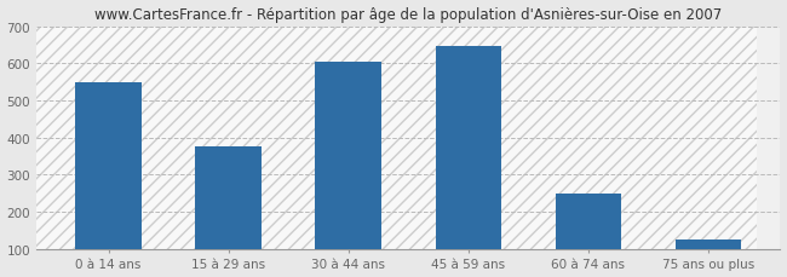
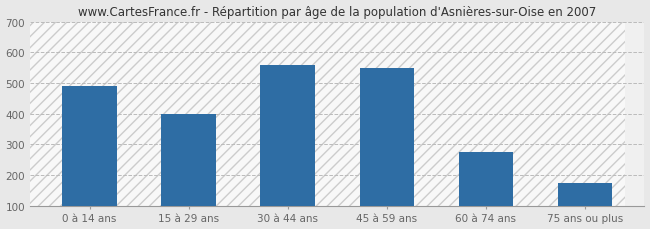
0 à 14 ans: 550 -> 490
15 à 29 ans: 375 -> 400
30 à 44 ans: 605 -> 560
45 à 59 ans: 645 -> 550
60 à 74 ans: 248 -> 275
75 ans ou plus: 125 -> 175
